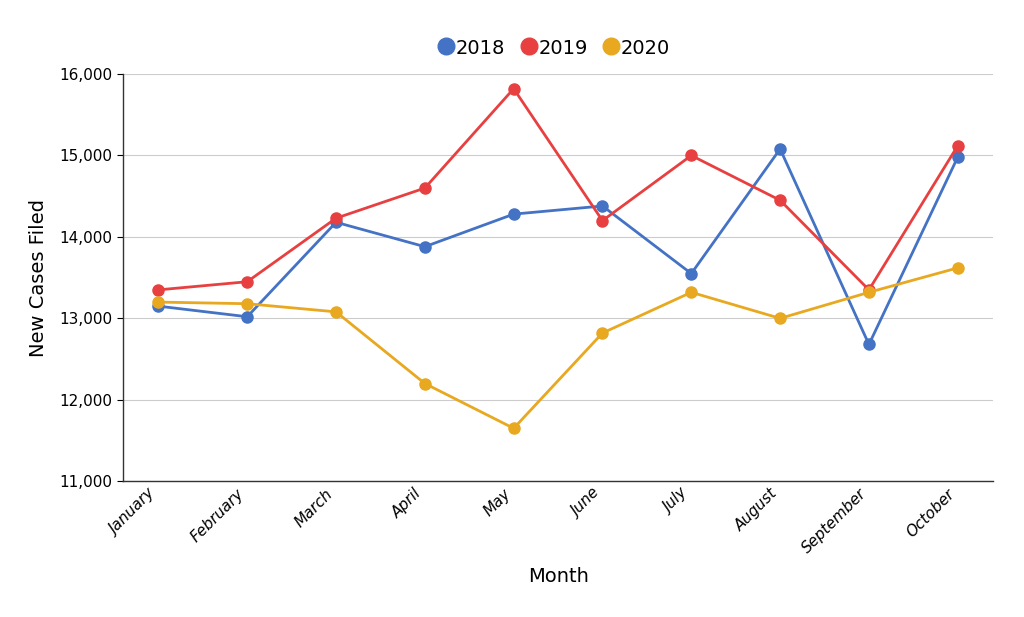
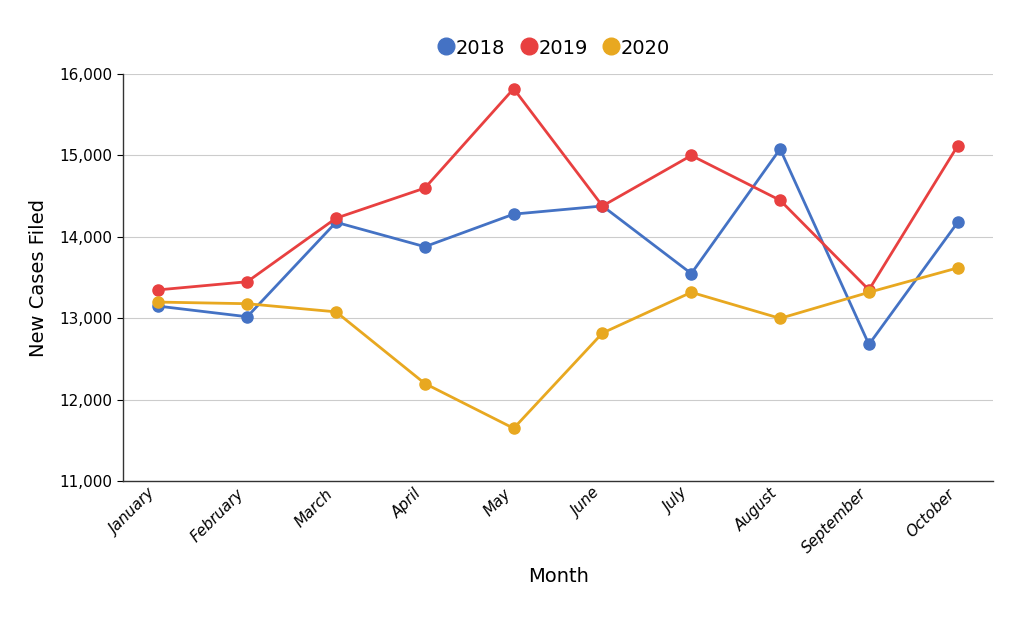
2019/June: 14,200 -> 14,380
2018/October: 14,980 -> 14,180
